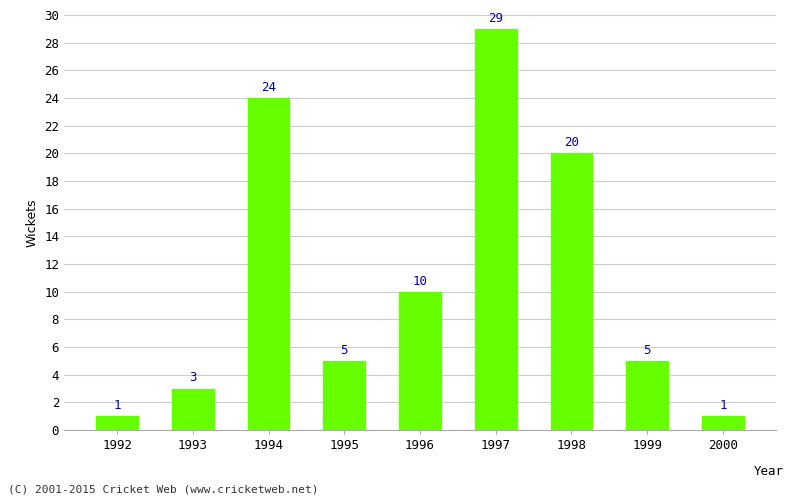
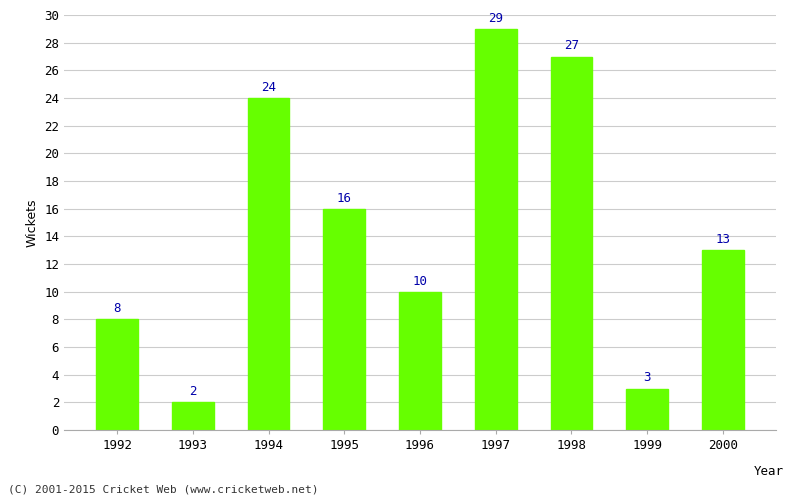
1992: 1 -> 8
1993: 3 -> 2
1995: 5 -> 16
1998: 20 -> 27
1999: 5 -> 3
2000: 1 -> 13
